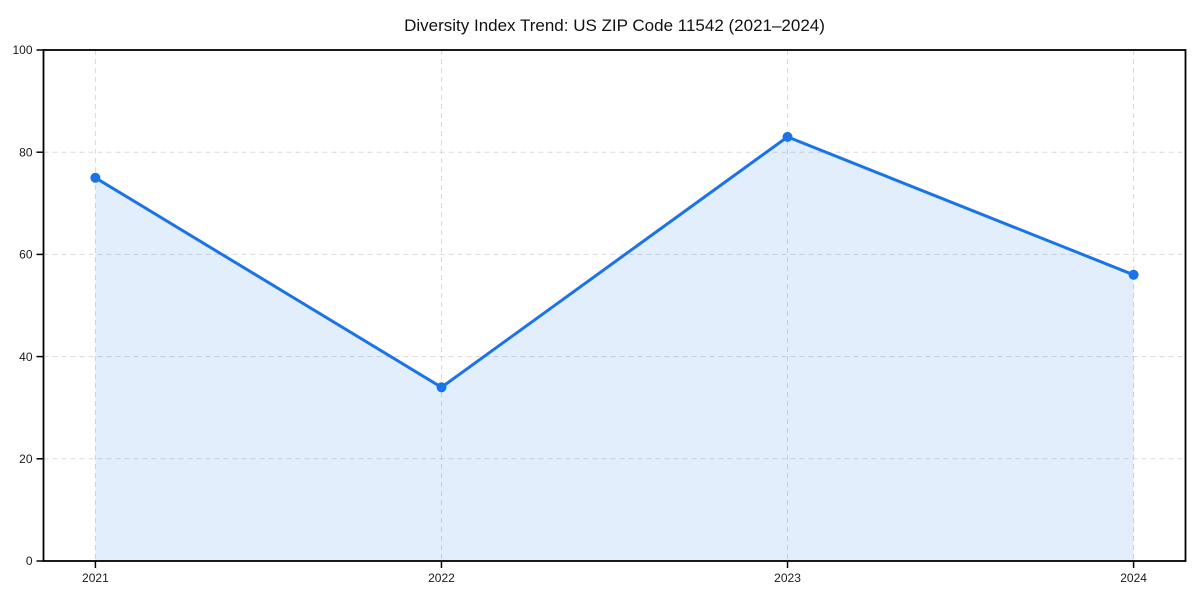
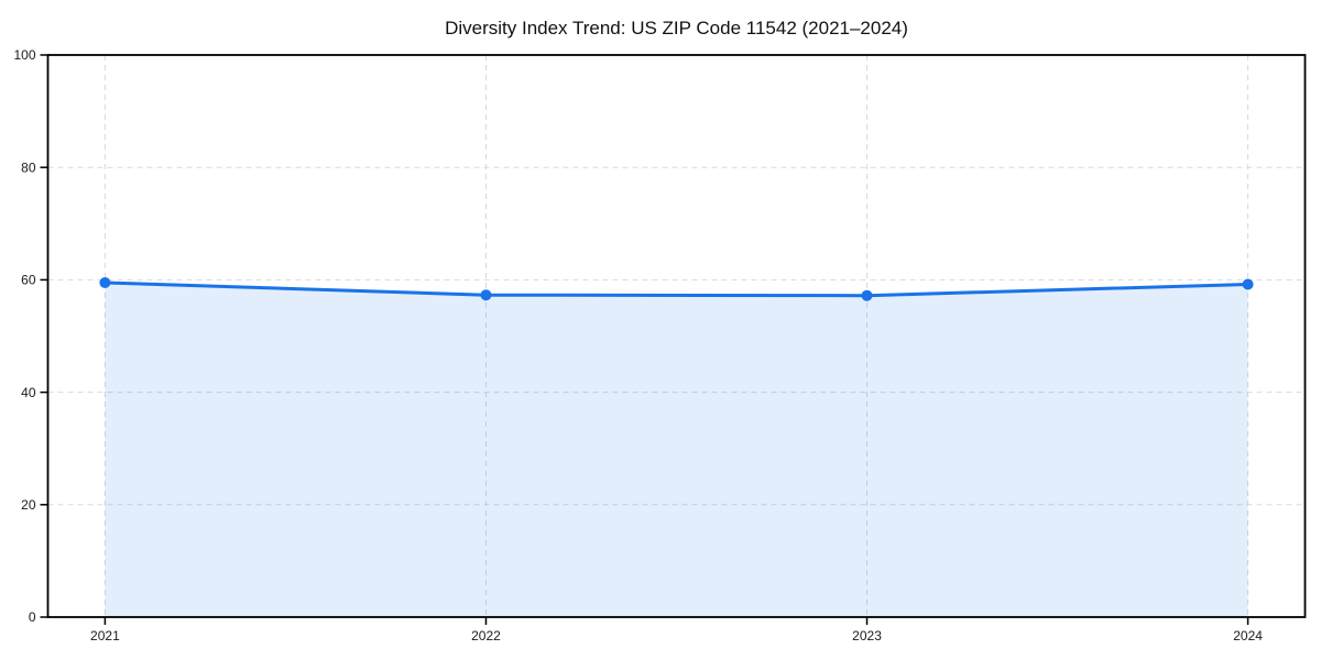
2021: 75 -> 60
2022: 34 -> 57
2023: 83 -> 57
2024: 56 -> 59
